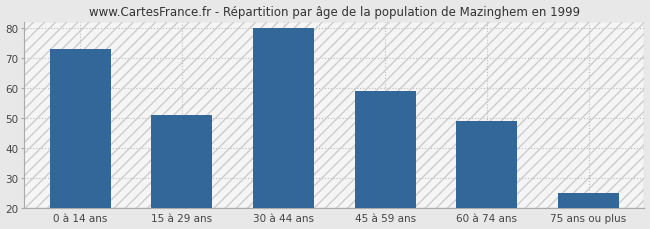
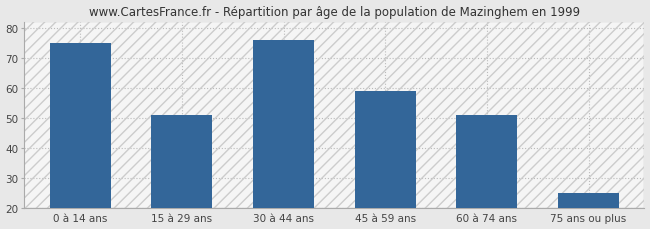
0 à 14 ans: 73 -> 75
30 à 44 ans: 80 -> 76
60 à 74 ans: 49 -> 51
